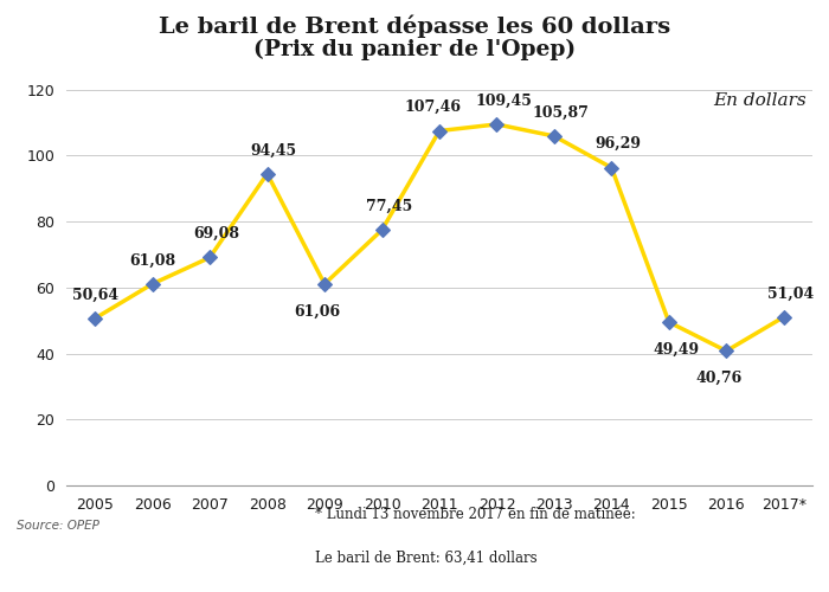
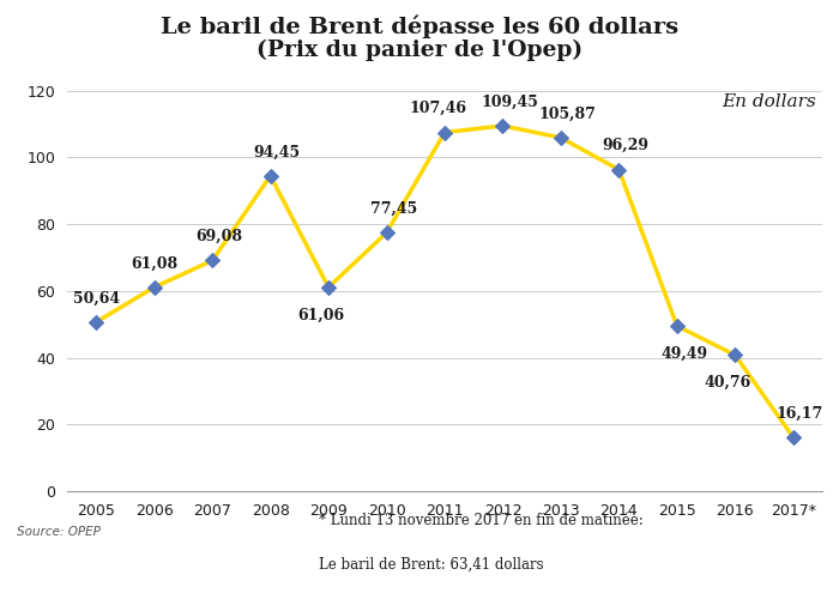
2017*: 51,04 -> 16,17
